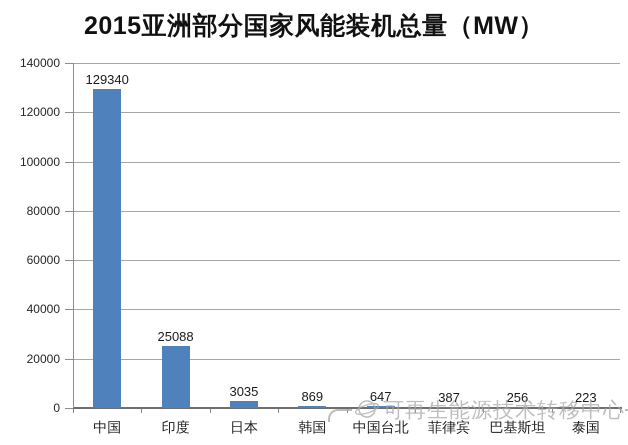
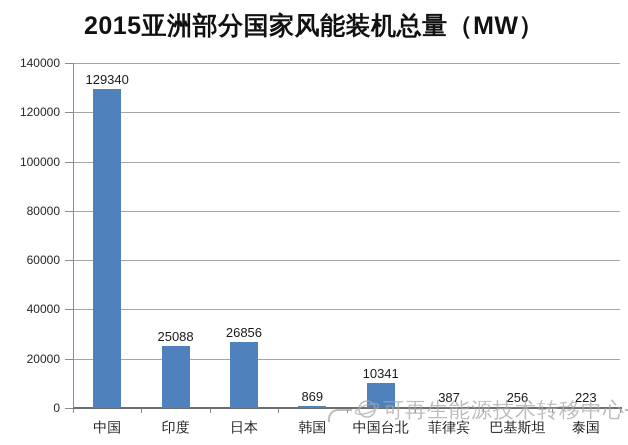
日本: 3035 -> 26856
中国台北: 647 -> 10341
